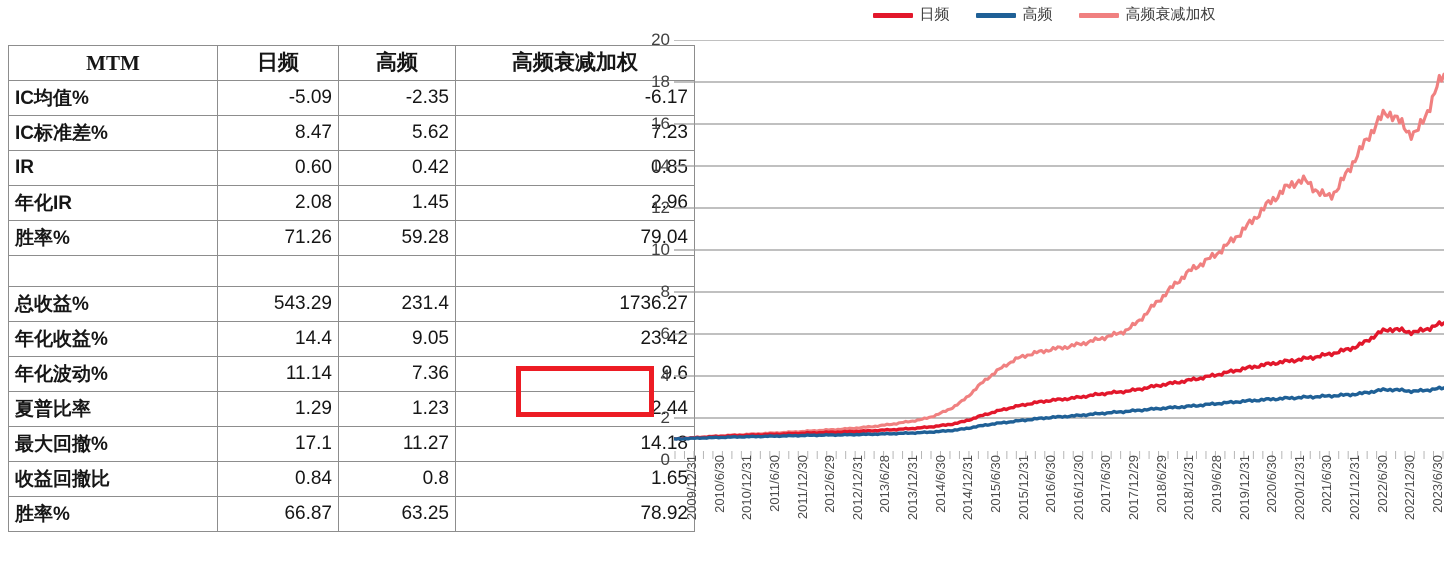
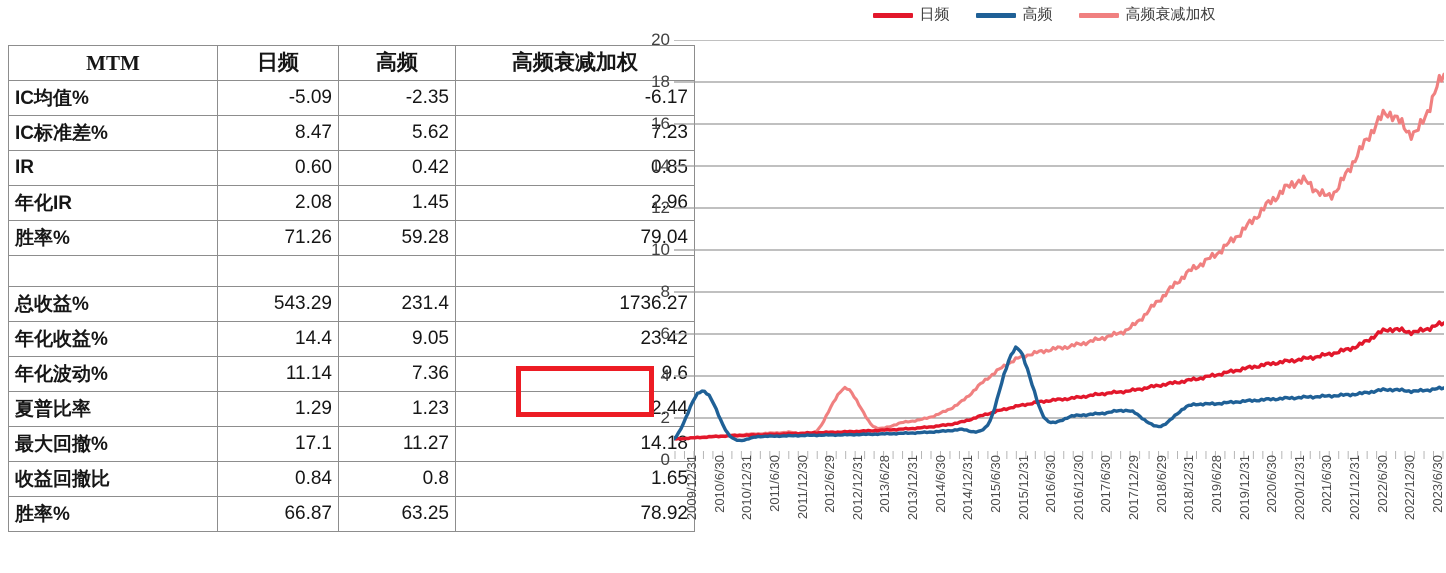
高频/2010/6/30: 1.1 -> 3.3
高频衰减加权/2012/12/31: 1.5 -> 3.4
高频/2015/12/31: 1.9 -> 5.3
高频/2018/6/29: 2.5 -> 1.6
